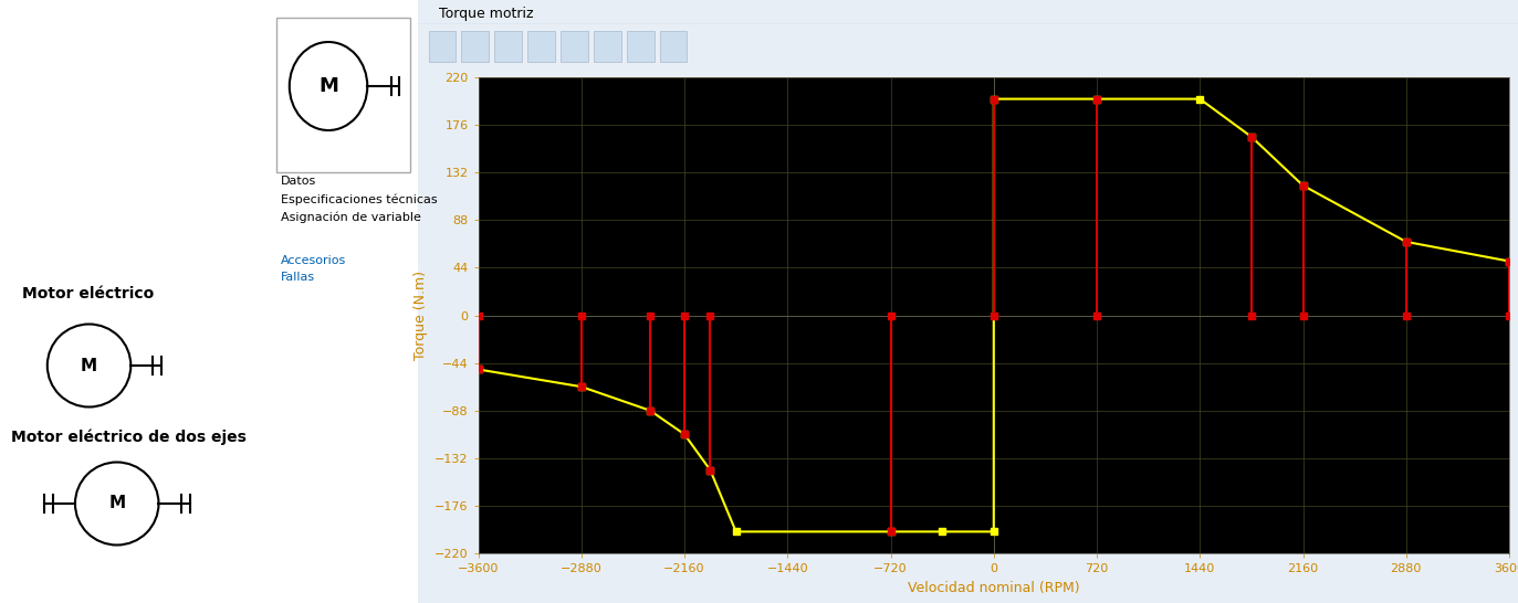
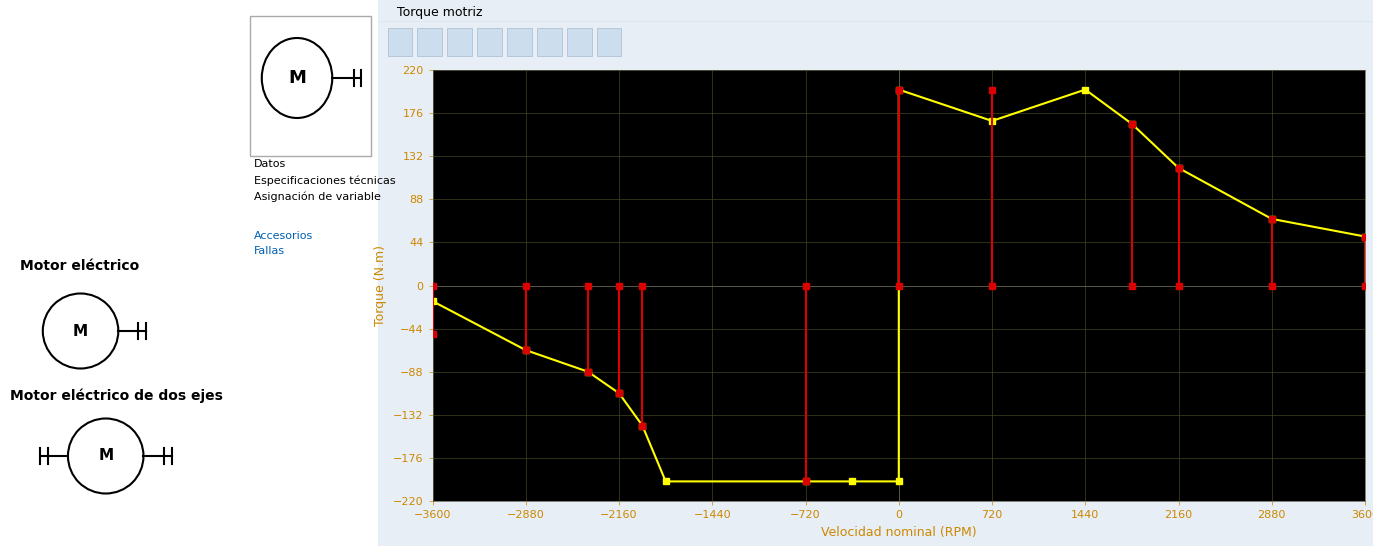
−3600: -50 -> -16
720: 200 -> 168
